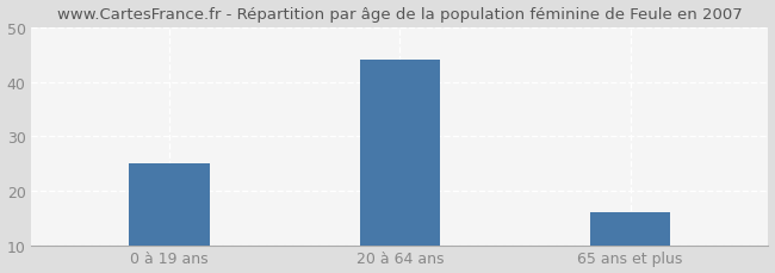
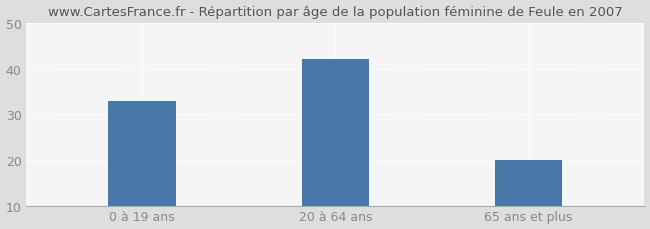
0 à 19 ans: 25 -> 33
20 à 64 ans: 44 -> 42
65 ans et plus: 16 -> 20
